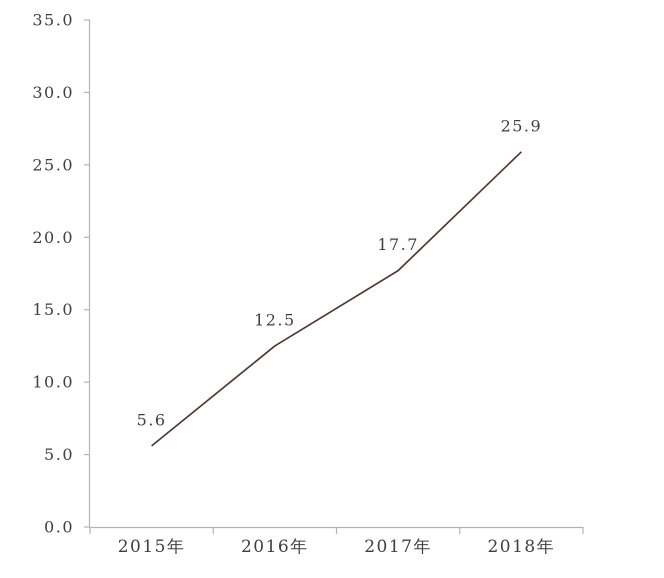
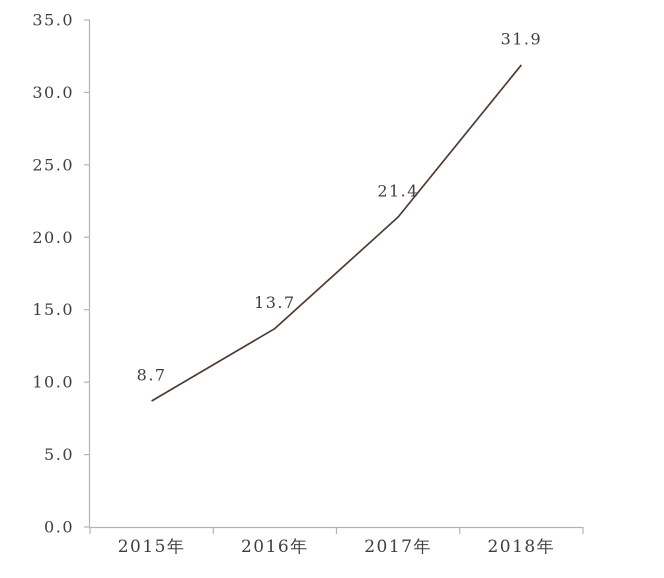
2015年: 5.6 -> 8.7
2016年: 12.5 -> 13.7
2017年: 17.7 -> 21.4
2018年: 25.9 -> 31.9
